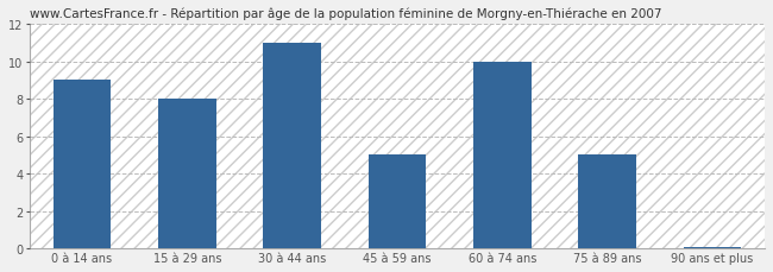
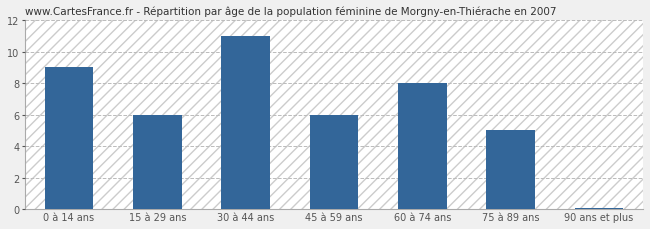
15 à 29 ans: 8.0 -> 6.0
45 à 59 ans: 5.0 -> 6.0
60 à 74 ans: 10.0 -> 8.0
